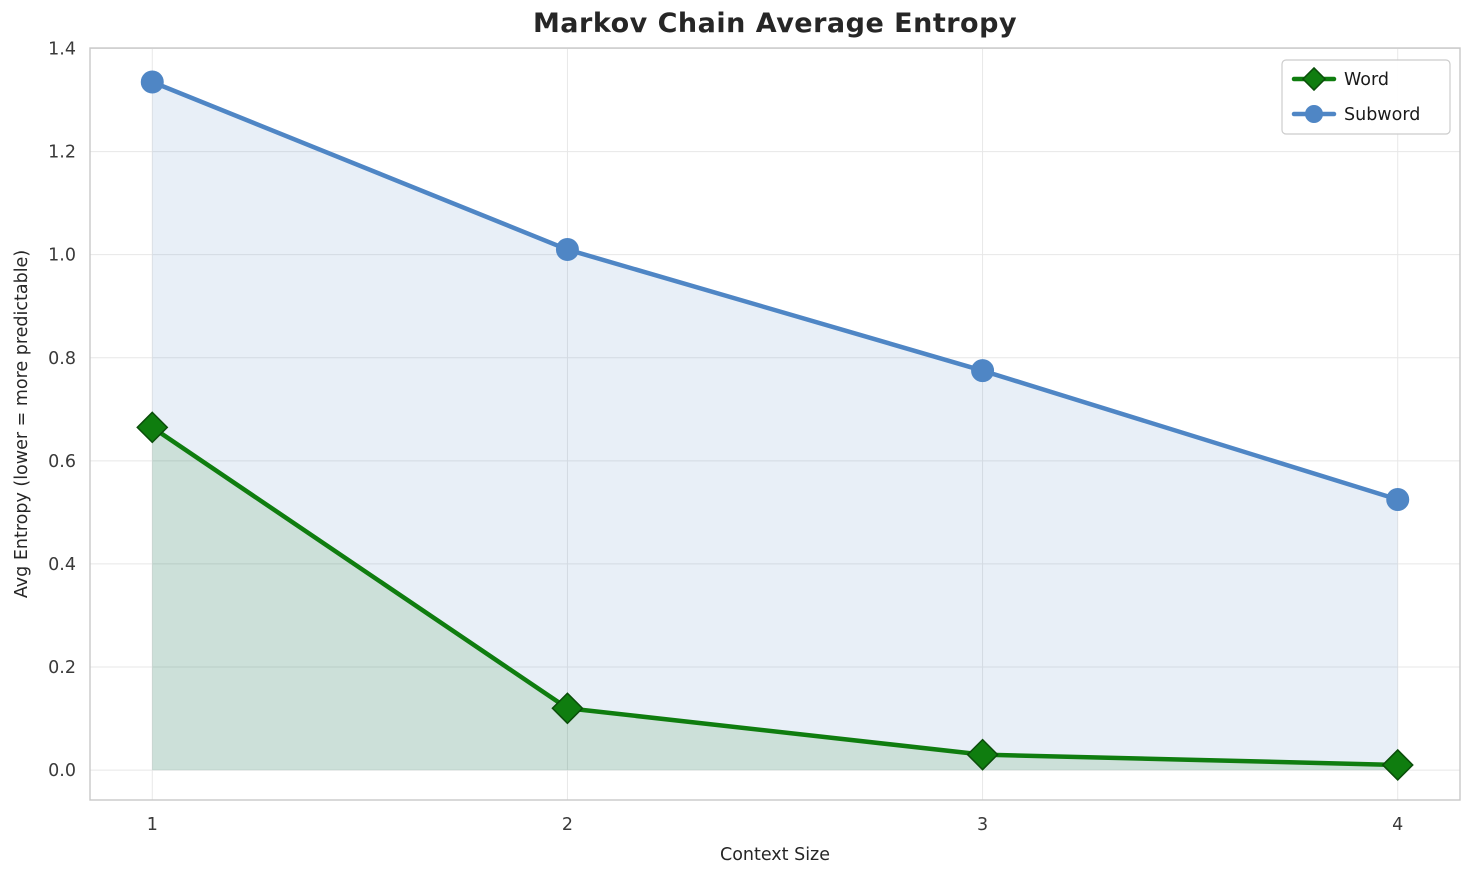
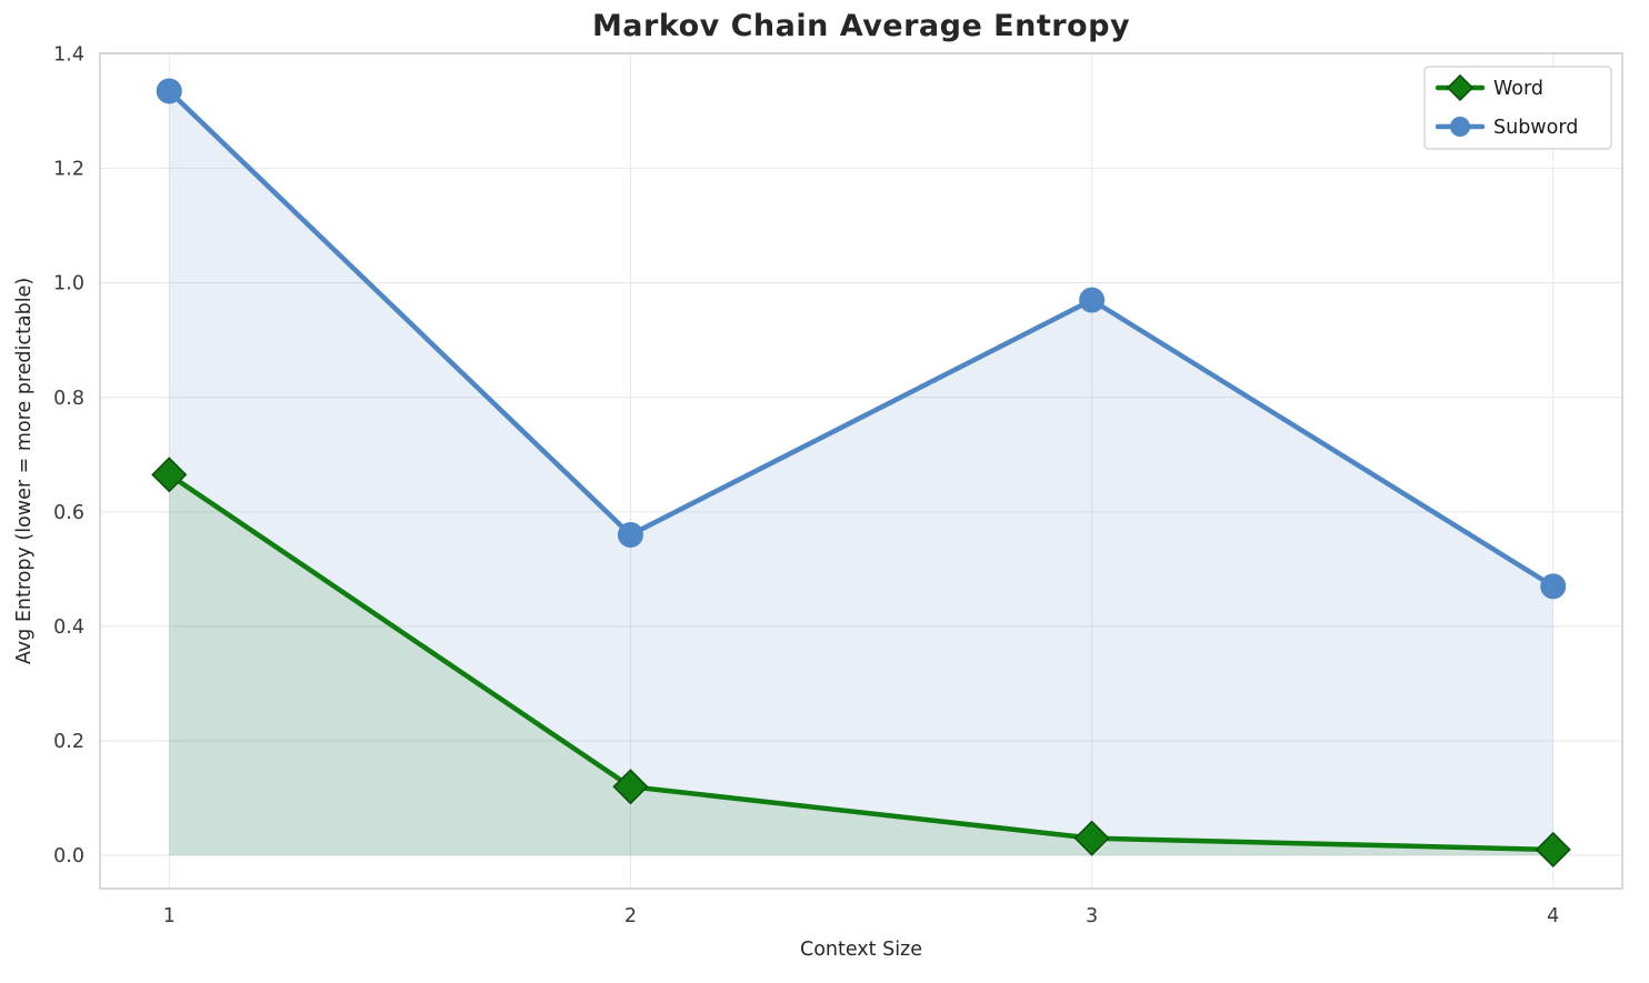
Subword/2: 1.01 -> 0.56
Subword/3: 0.78 -> 0.97
Subword/4: 0.53 -> 0.47
